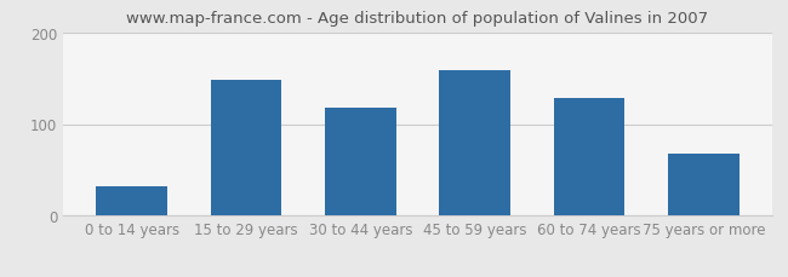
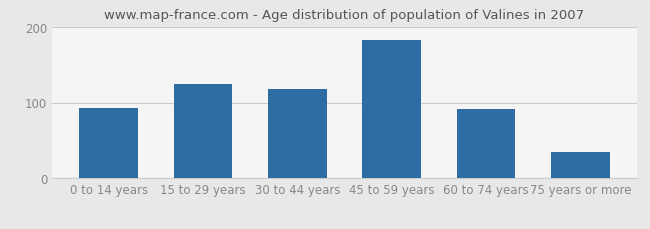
0 to 14 years: 32 -> 93
15 to 29 years: 148 -> 125
45 to 59 years: 158 -> 182
60 to 74 years: 128 -> 92
75 years or more: 68 -> 35
